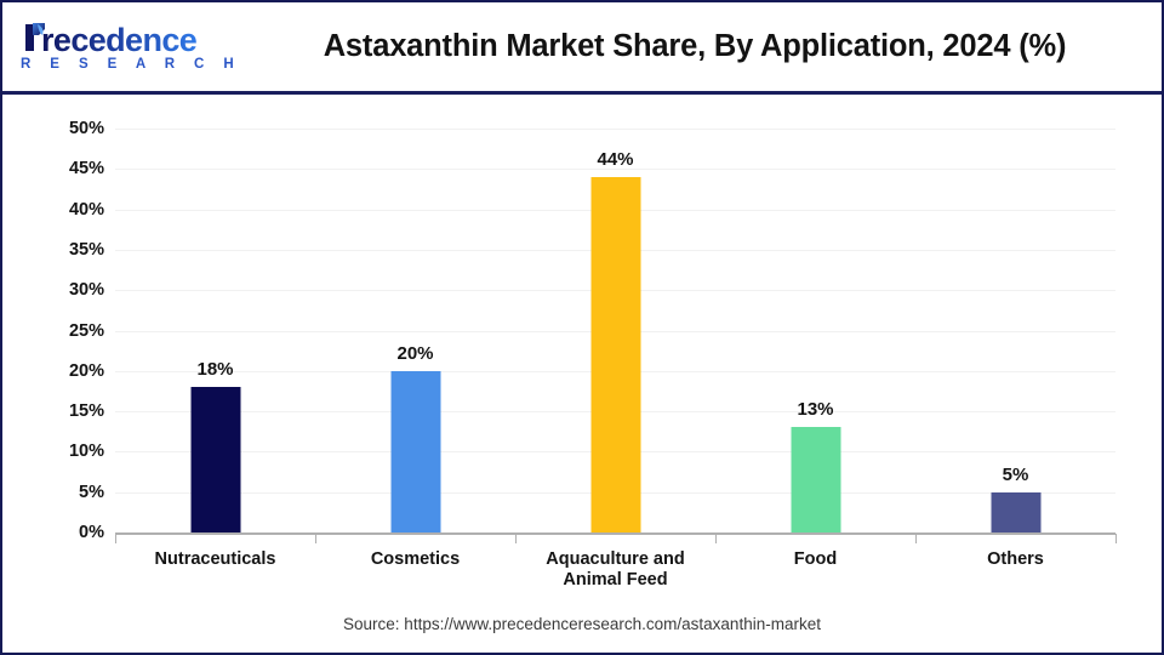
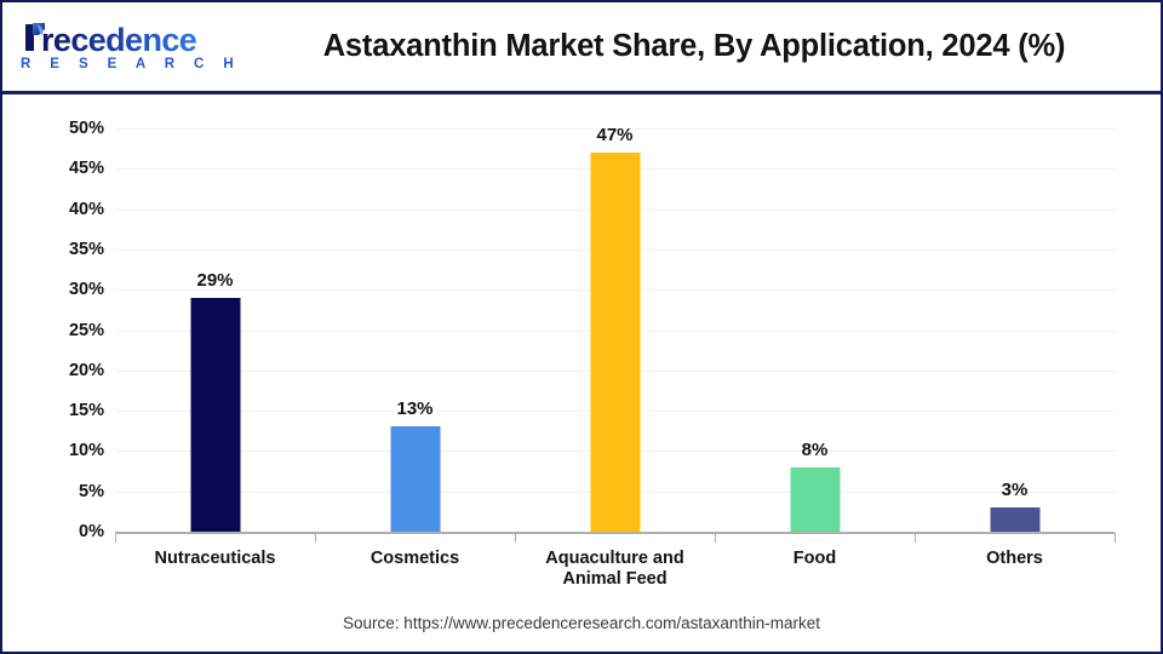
Nutraceuticals: 18% -> 29%
Cosmetics: 20% -> 13%
Aquaculture and Animal Feed: 44% -> 47%
Food: 13% -> 8%
Others: 5% -> 3%
